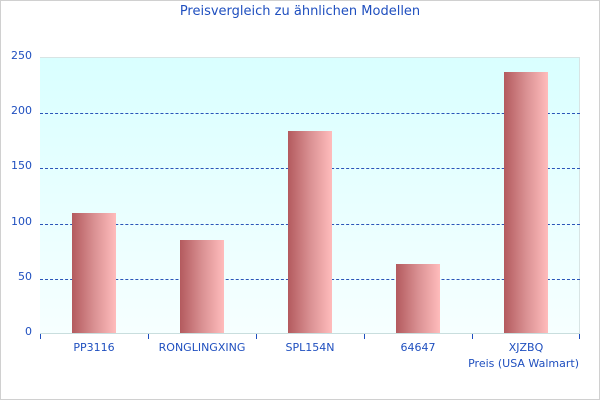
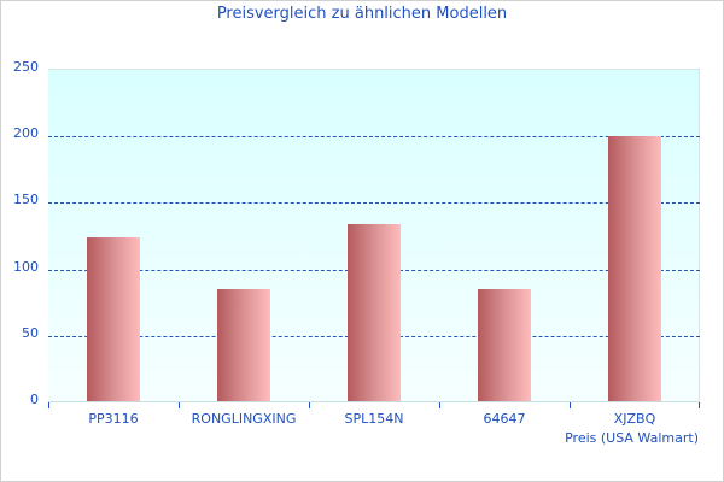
PP3116: 110 -> 124
SPL154N: 184 -> 134
64647: 63 -> 85
XJZBQ: 237 -> 200
